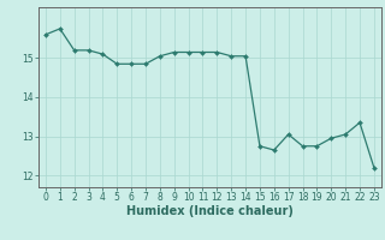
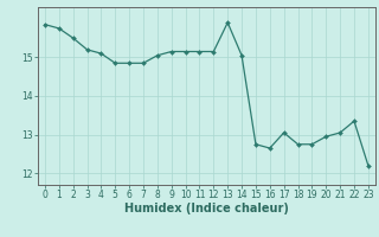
0: 15.60 -> 15.85
2: 15.20 -> 15.50
13: 15.05 -> 15.90
